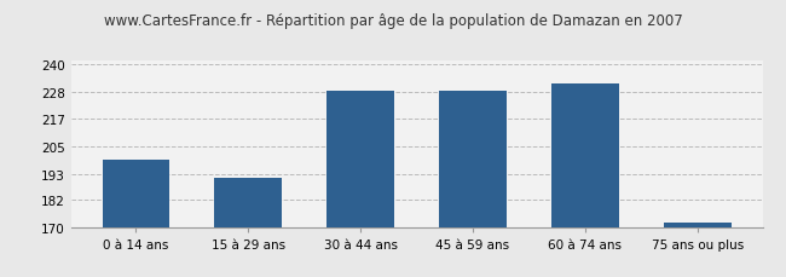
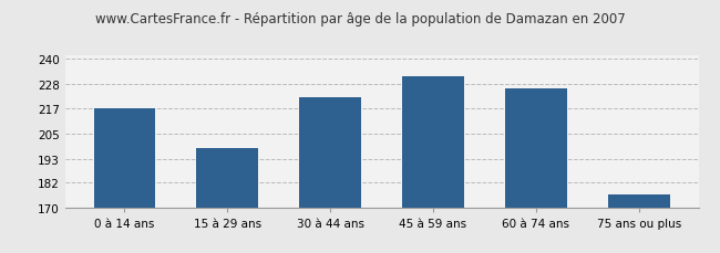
0 à 14 ans: 199 -> 217
15 à 29 ans: 191 -> 198
30 à 44 ans: 229 -> 222
45 à 59 ans: 229 -> 232
60 à 74 ans: 232 -> 226
75 ans ou plus: 172 -> 176
